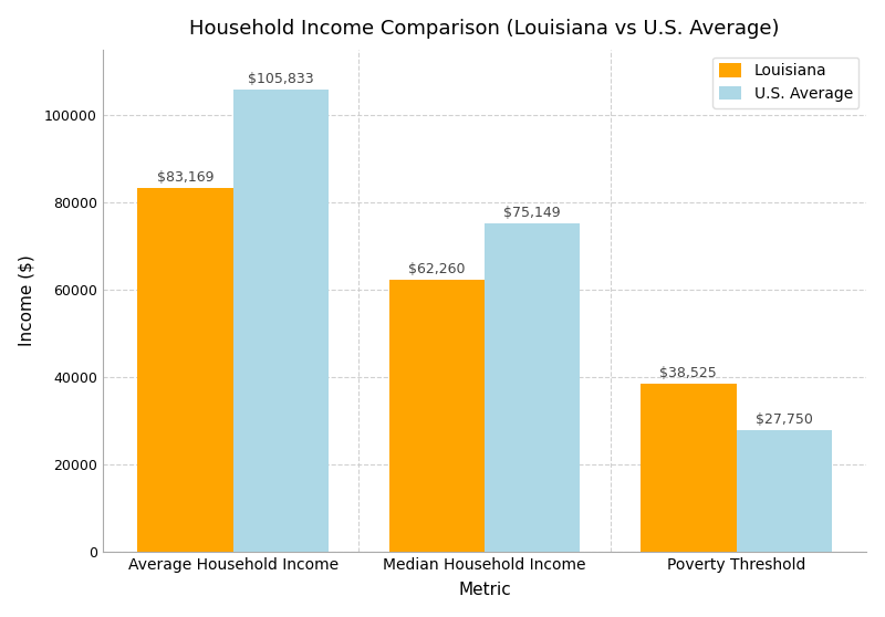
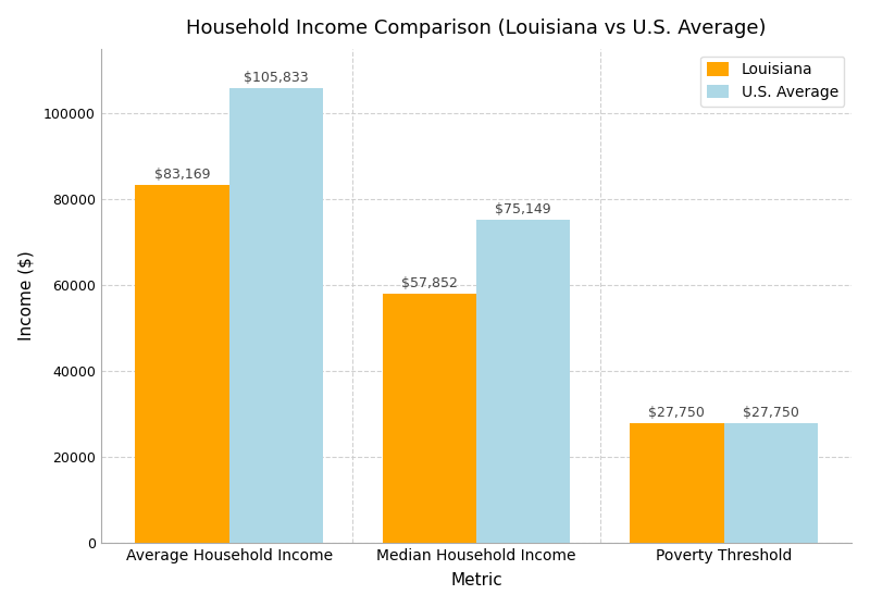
Louisiana/Median Household Income: $62,260 -> $57,852
Louisiana/Poverty Threshold: $38,525 -> $27,750
